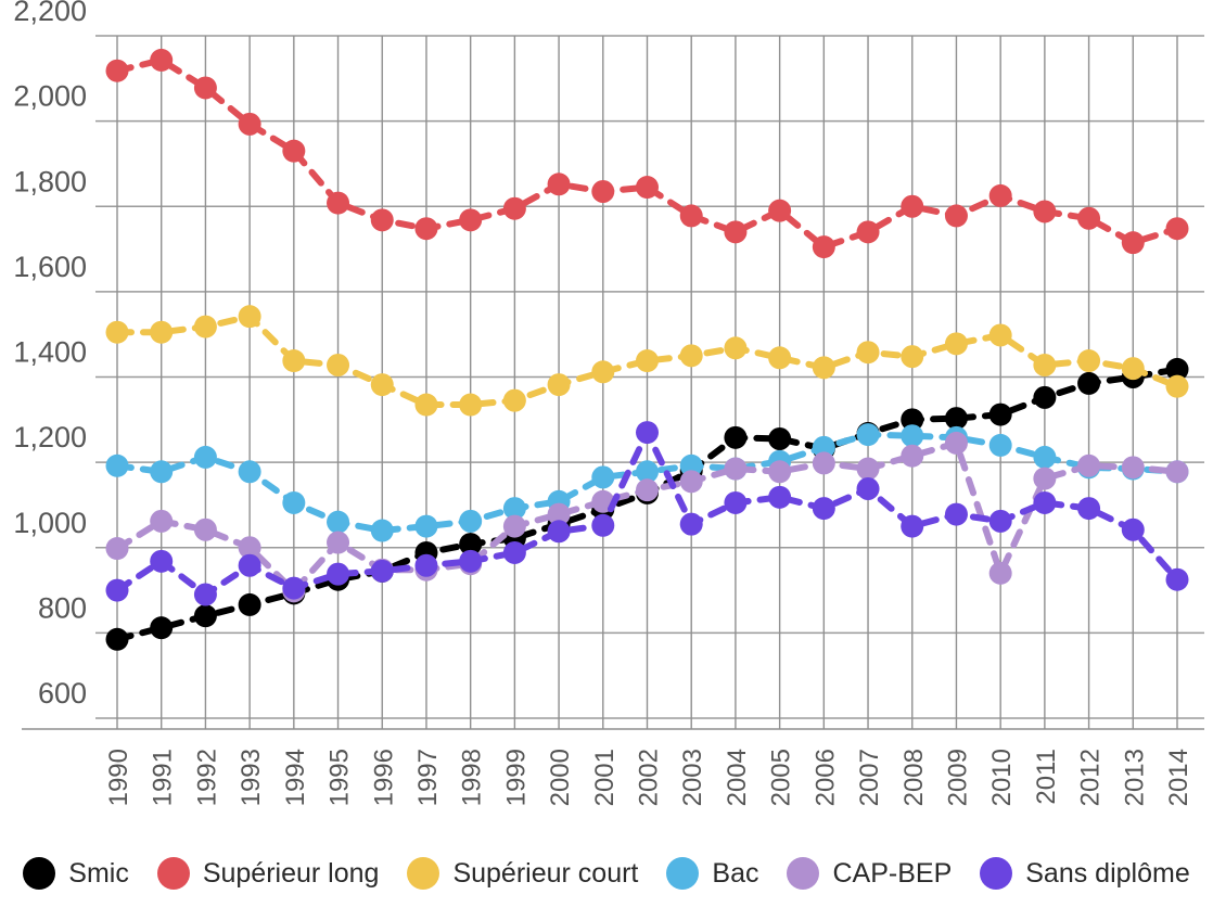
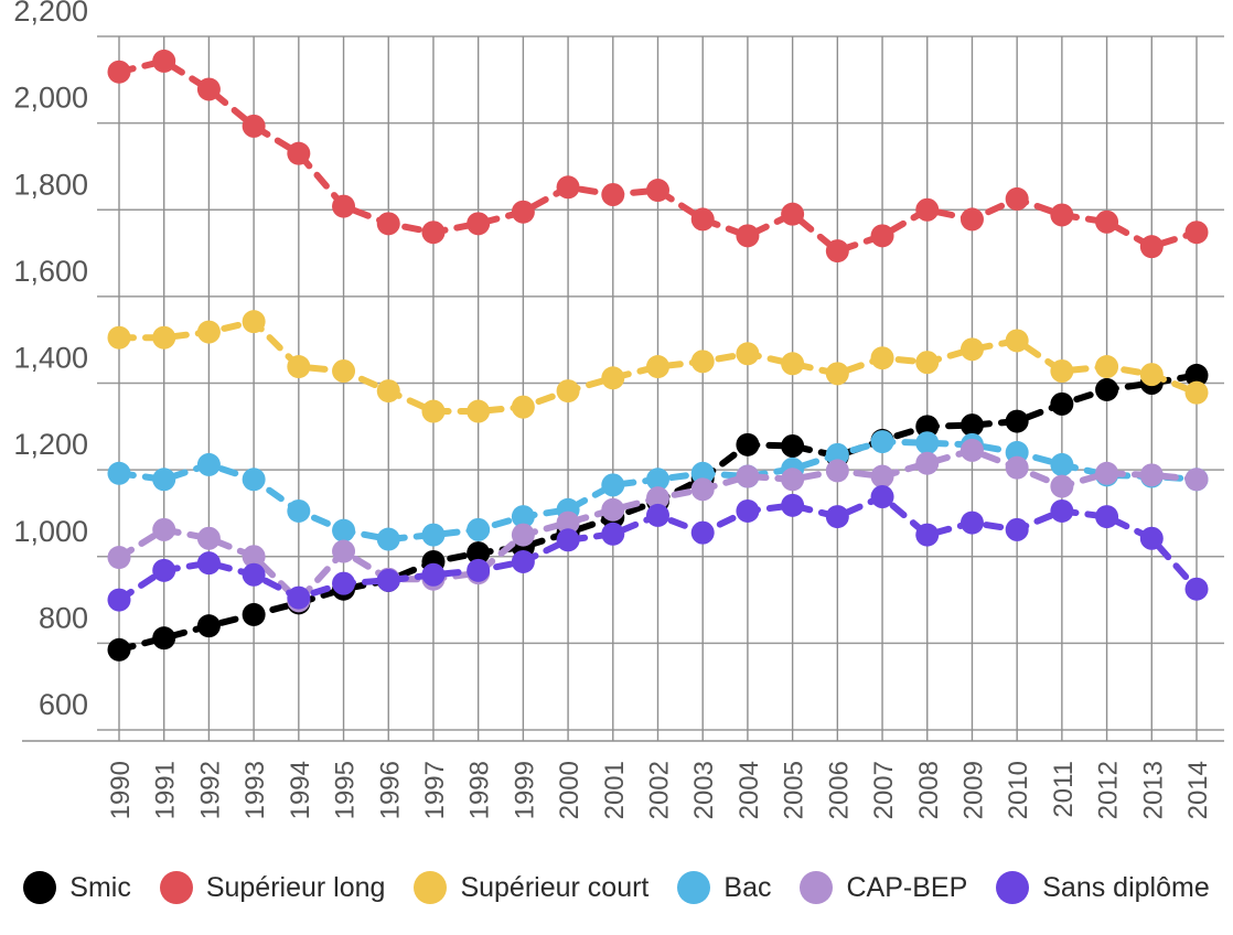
Sans diplôme/1992: 890 -> 980
Sans diplôme/2002: 1270 -> 1100
CAP-BEP/2010: 940 -> 1200
